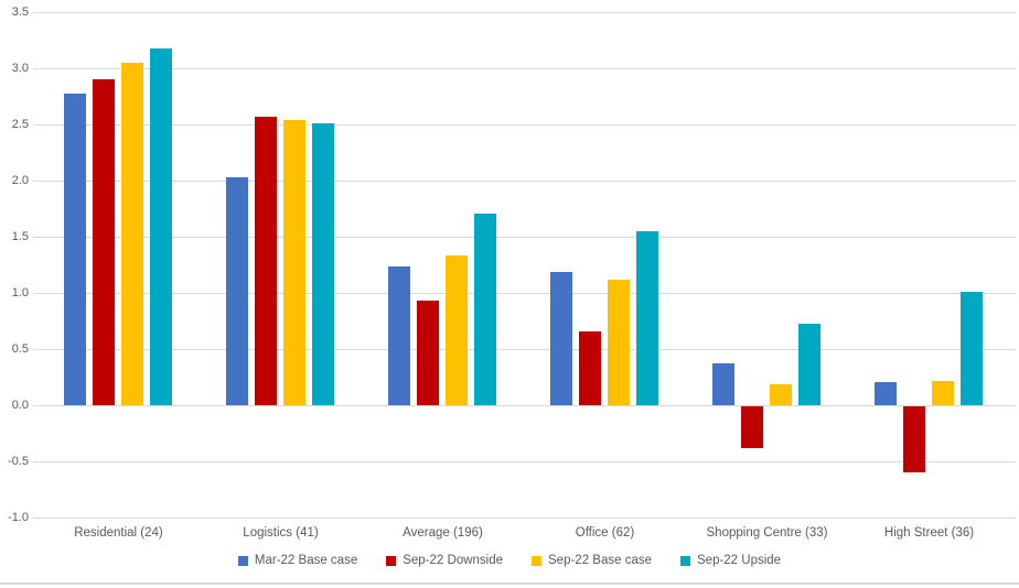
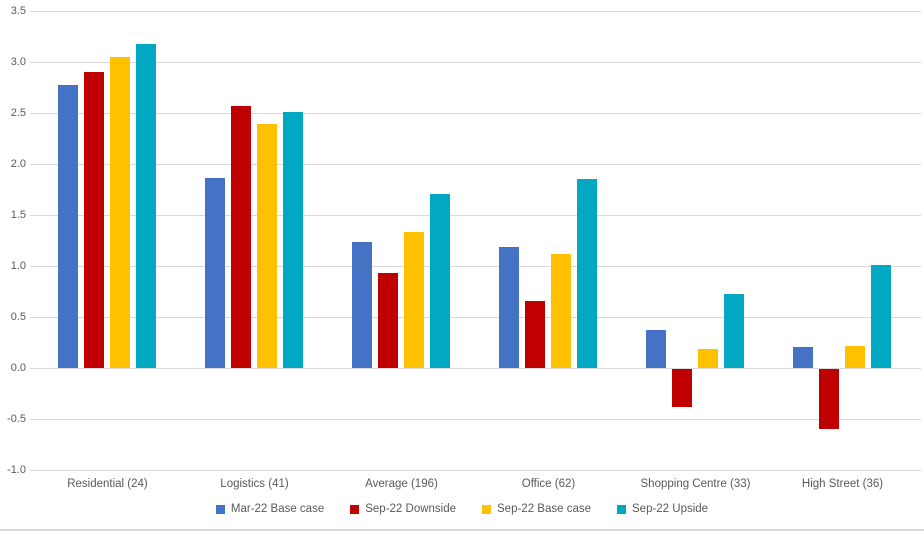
Mar-22 Base case/Logistics (41): 2.03 -> 1.86
Sep-22 Base case/Logistics (41): 2.54 -> 2.39
Sep-22 Upside/Office (62): 1.55 -> 1.85
